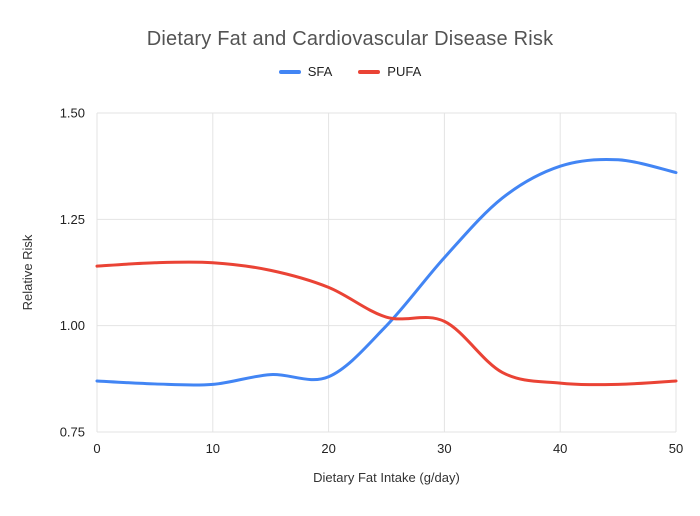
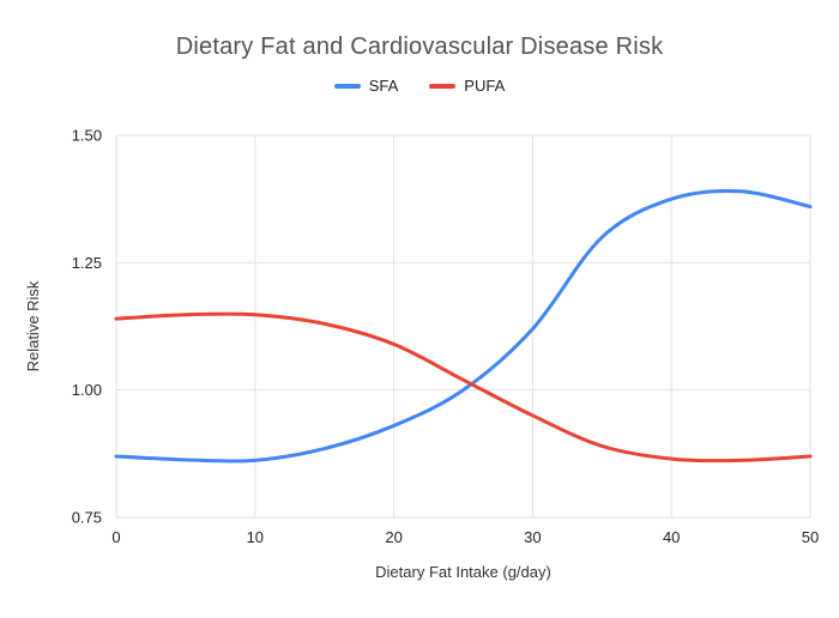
SFA/20: 0.88 -> 0.93
SFA/30: 1.16 -> 1.12
PUFA/30: 1.01 -> 0.95
